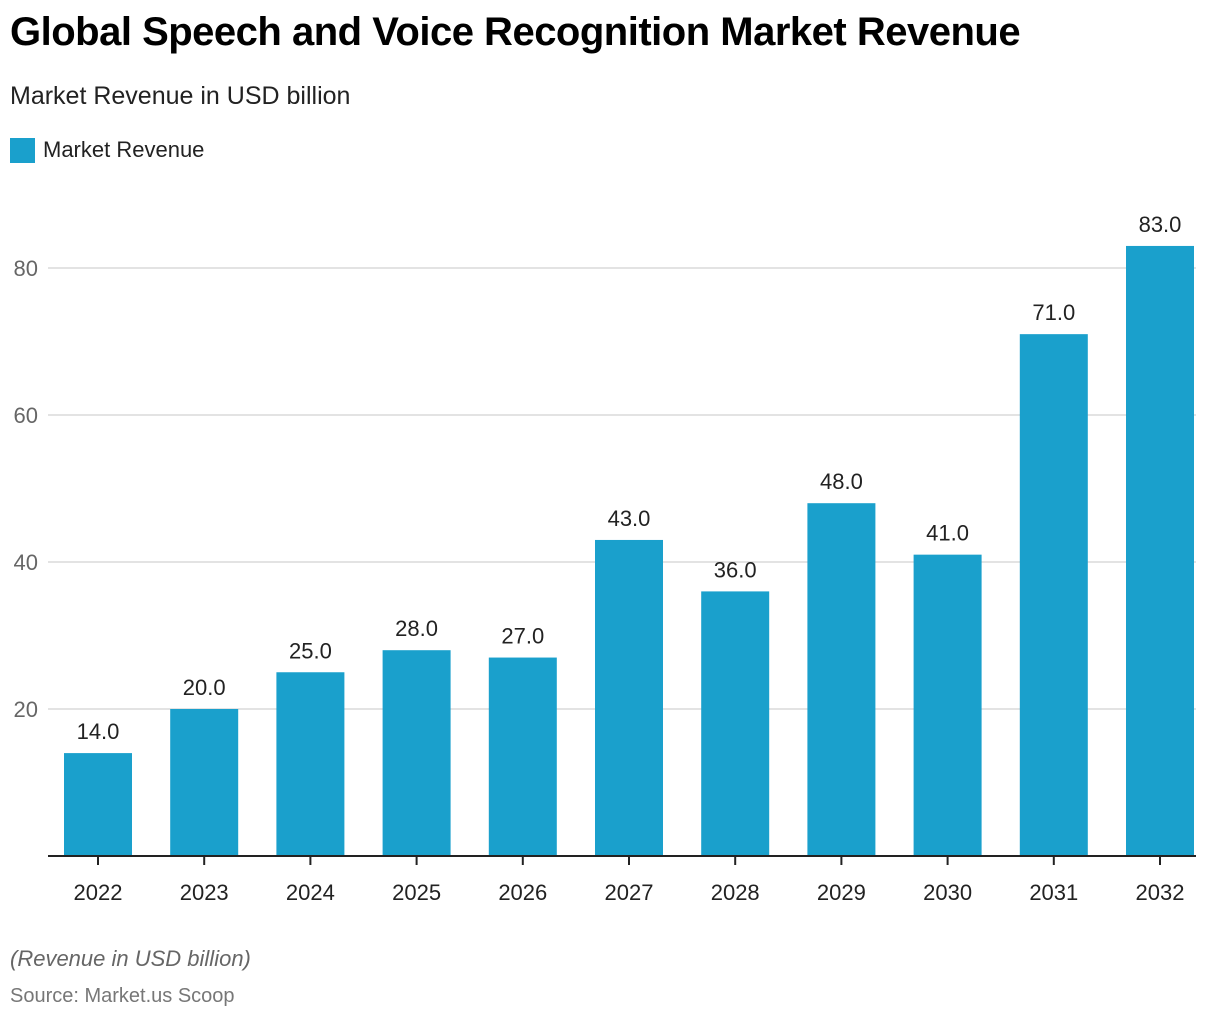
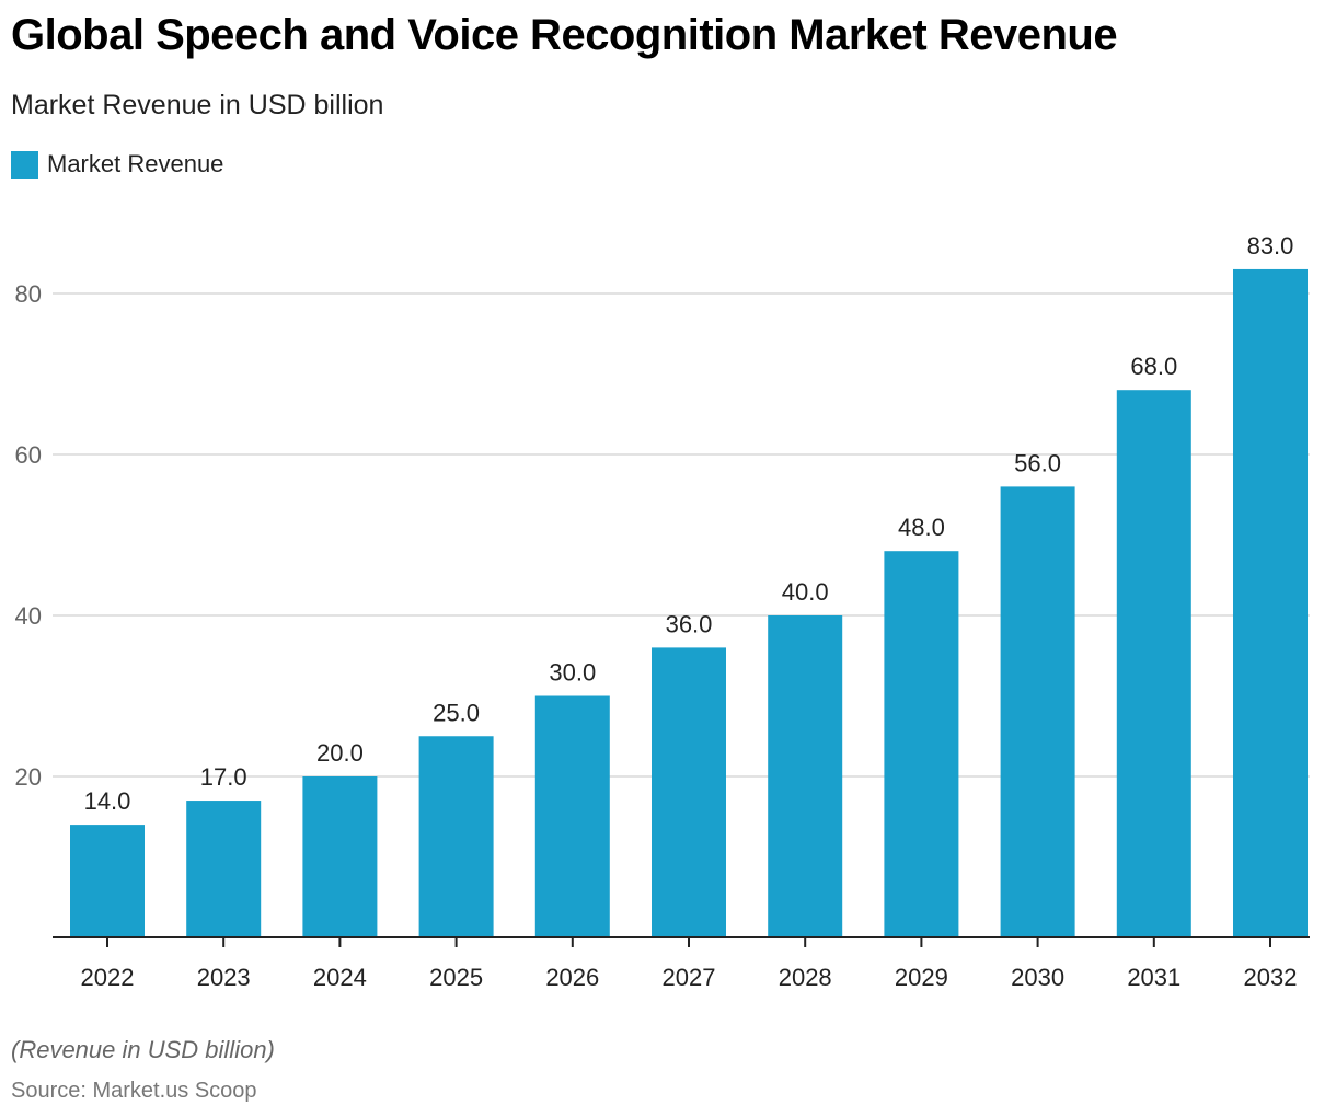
2023: 20.0 -> 17.0
2024: 25.0 -> 20.0
2025: 28.0 -> 25.0
2026: 27.0 -> 30.0
2027: 43.0 -> 36.0
2028: 36.0 -> 40.0
2030: 41.0 -> 56.0
2031: 71.0 -> 68.0
